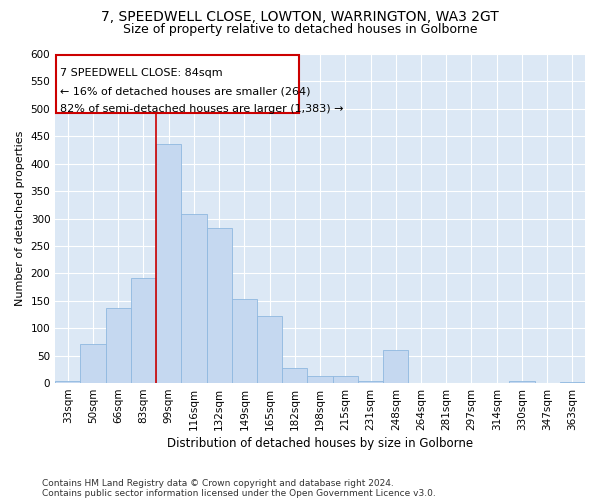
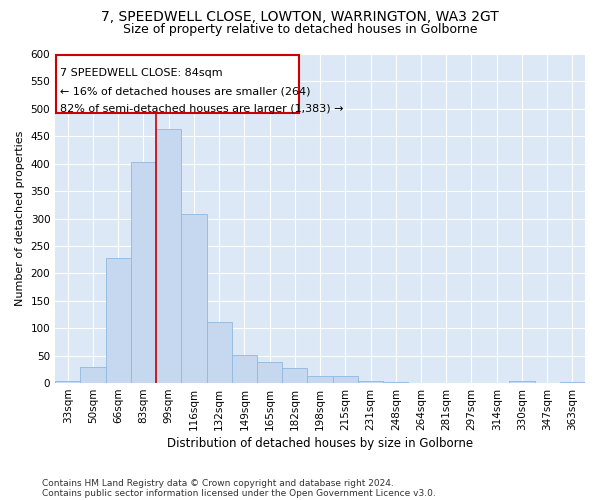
50sqm: 72 -> 30
66sqm: 136 -> 228
83sqm: 192 -> 403
99sqm: 436 -> 463
132sqm: 282 -> 111
149sqm: 154 -> 52
165sqm: 122 -> 38
248sqm: 60 -> 2
